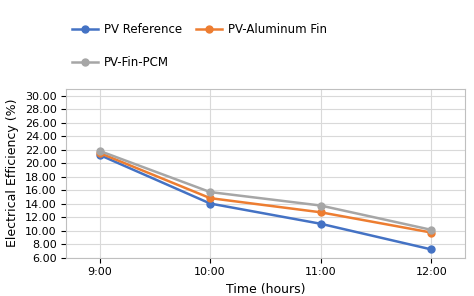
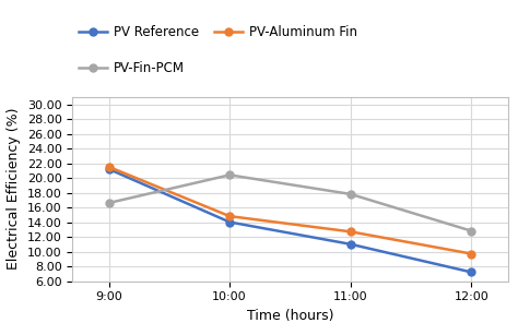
PV-Fin-PCM/9:00: 21.8 -> 16.6
PV-Fin-PCM/10:00: 15.7 -> 20.4
PV-Fin-PCM/11:00: 13.7 -> 17.8
PV-Fin-PCM/12:00: 10.1 -> 12.8
